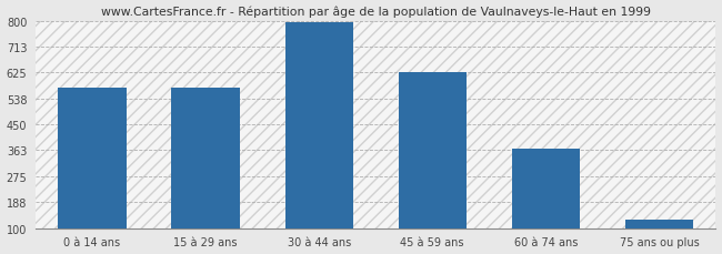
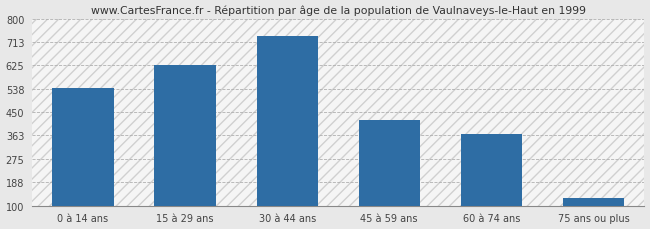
0 à 14 ans: 575 -> 540
15 à 29 ans: 575 -> 625
30 à 44 ans: 795 -> 735
45 à 59 ans: 625 -> 420
